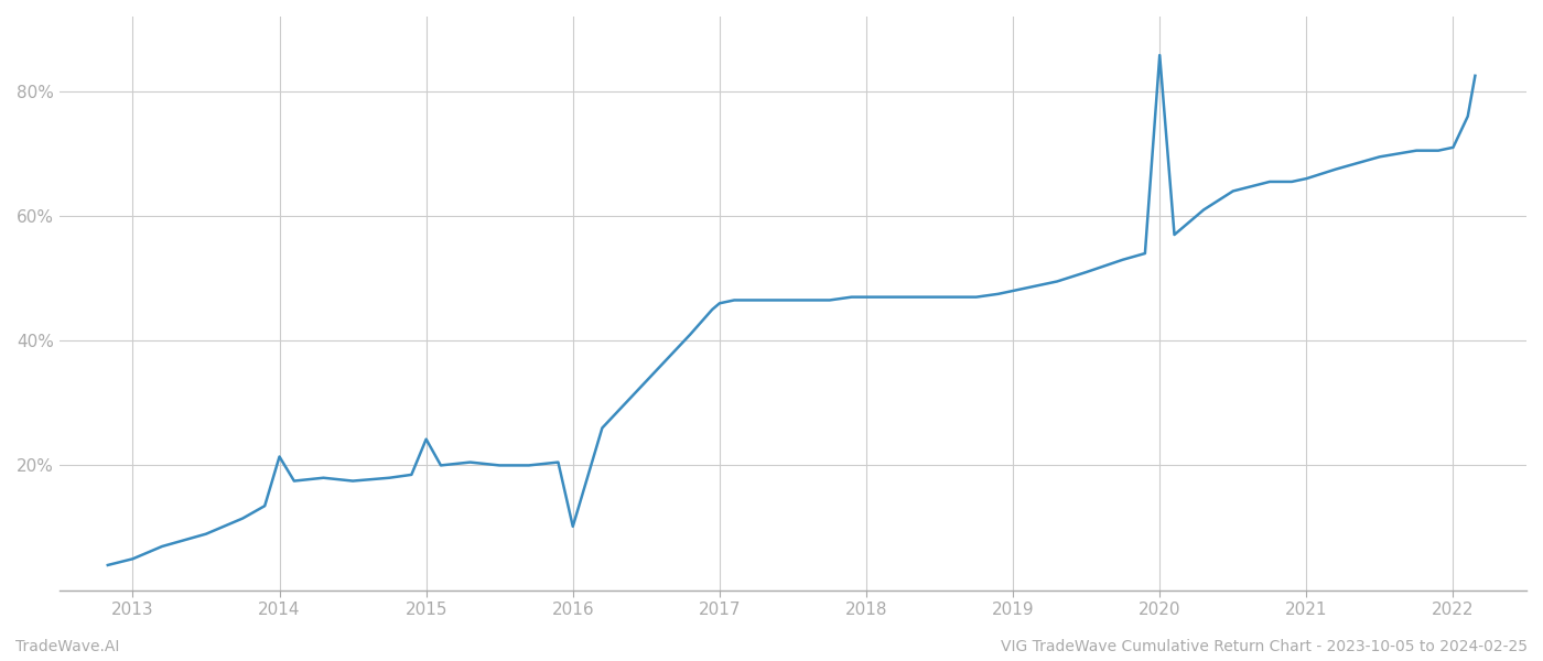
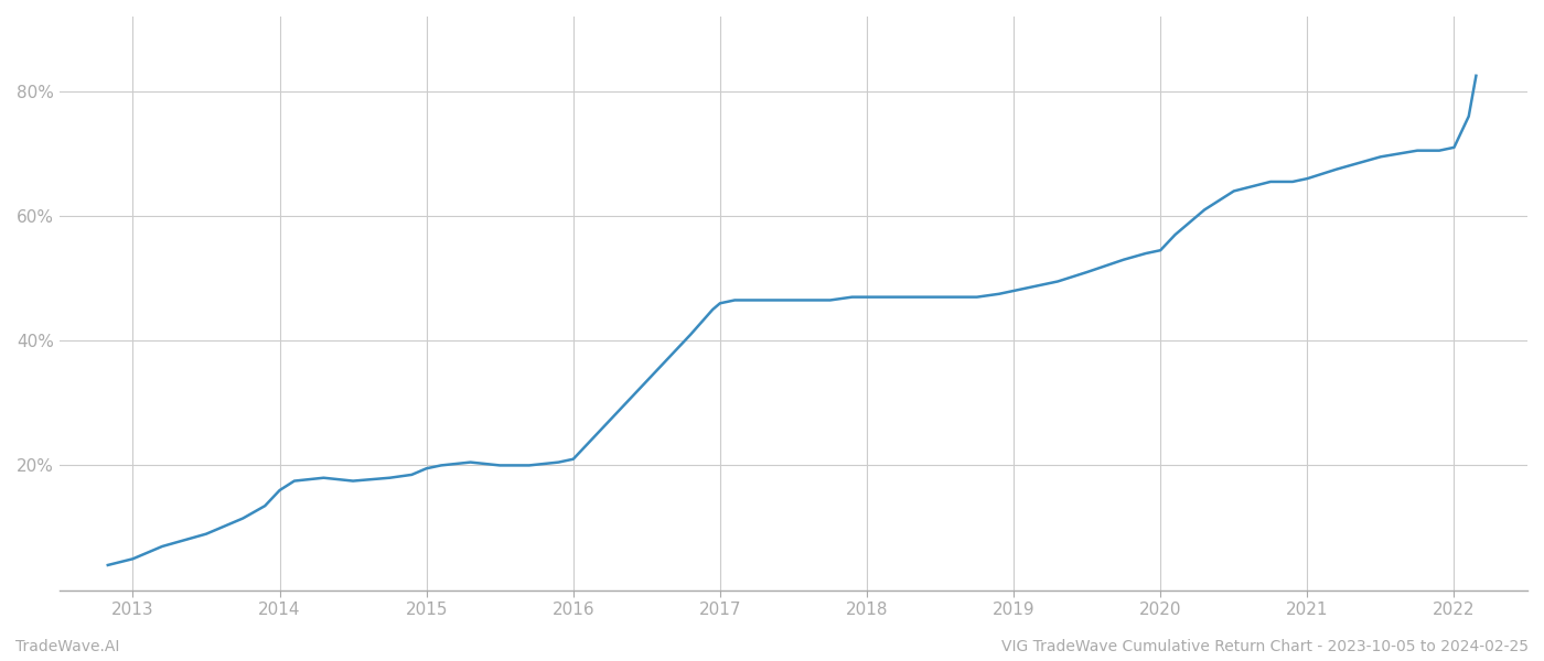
2014: 21.4% -> 16.0%
2015: 24.2% -> 19.5%
2016: 10.2% -> 21.0%
2020: 85.8% -> 54.5%
